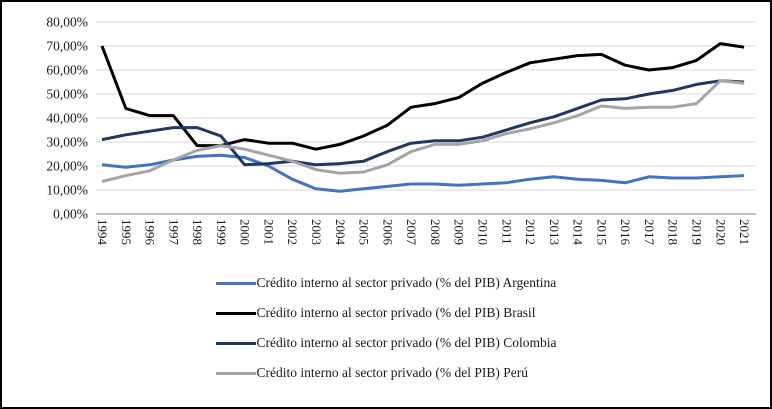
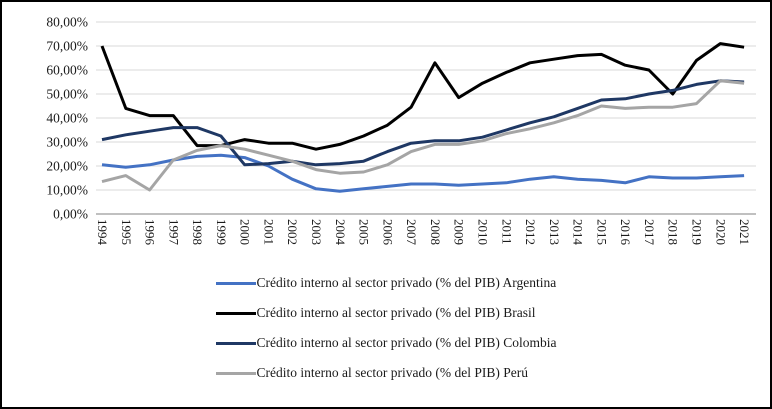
Crédito interno al sector privado (% del PIB) Perú/1996: 18% -> 10%
Crédito interno al sector privado (% del PIB) Brasil/2008: 46% -> 63%
Crédito interno al sector privado (% del PIB) Brasil/2018: 61% -> 50%
